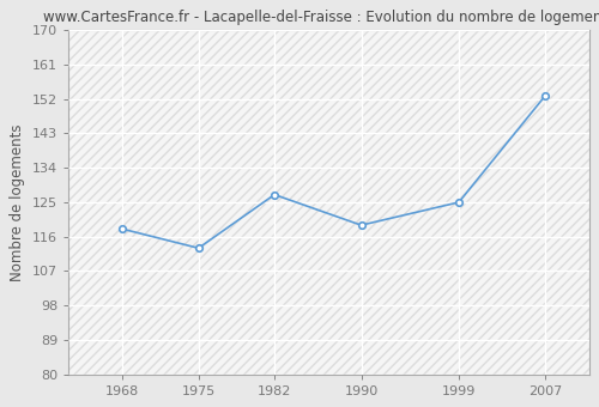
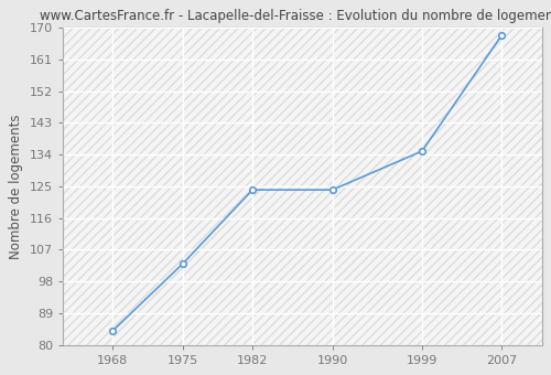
1968: 118 -> 84
1975: 113 -> 103
1982: 127 -> 124
1990: 119 -> 124
1999: 125 -> 135
2007: 153 -> 168
